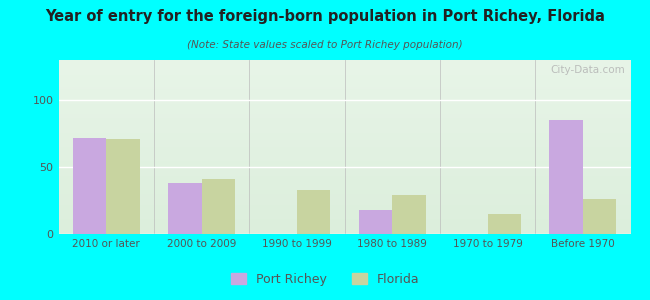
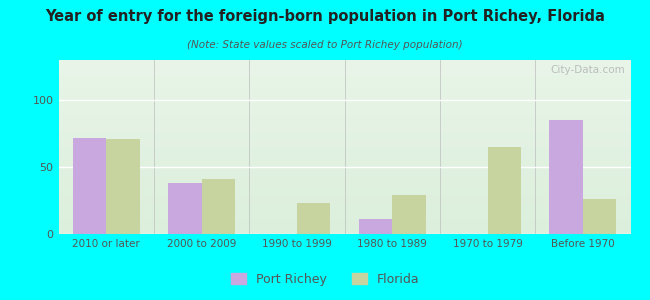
Florida/1990 to 1999: 33 -> 23
Port Richey/1980 to 1989: 18 -> 11
Florida/1970 to 1979: 15 -> 65
